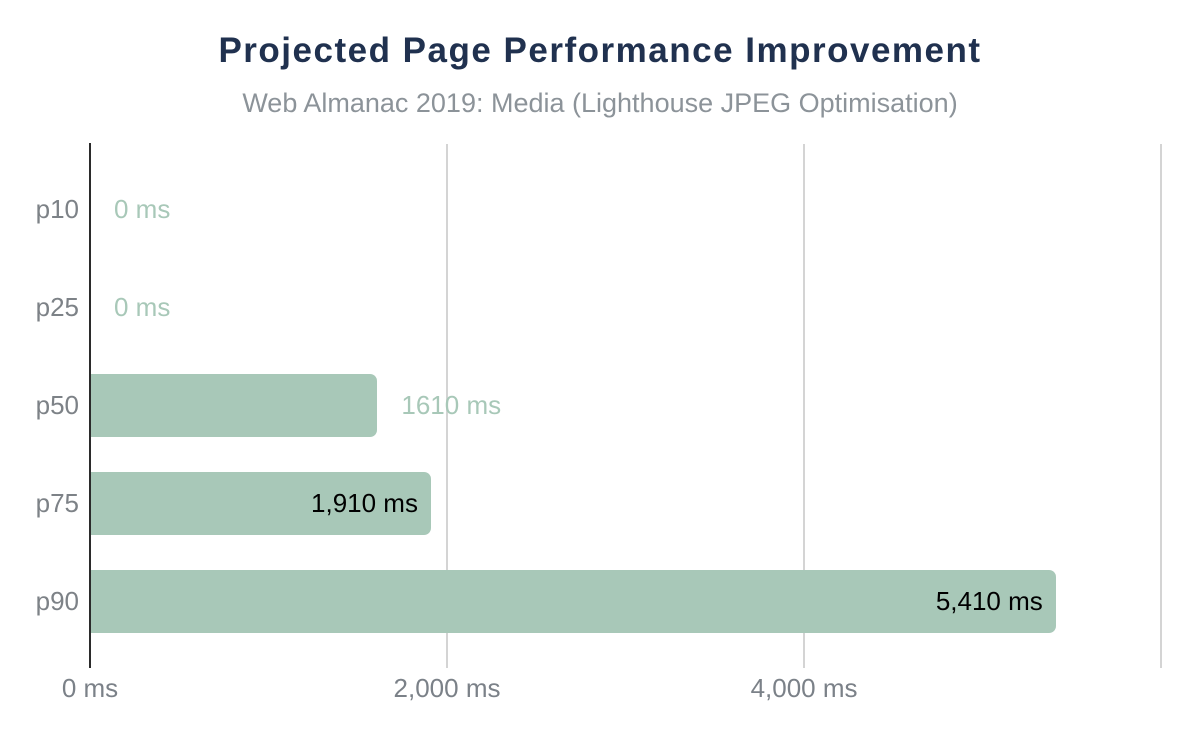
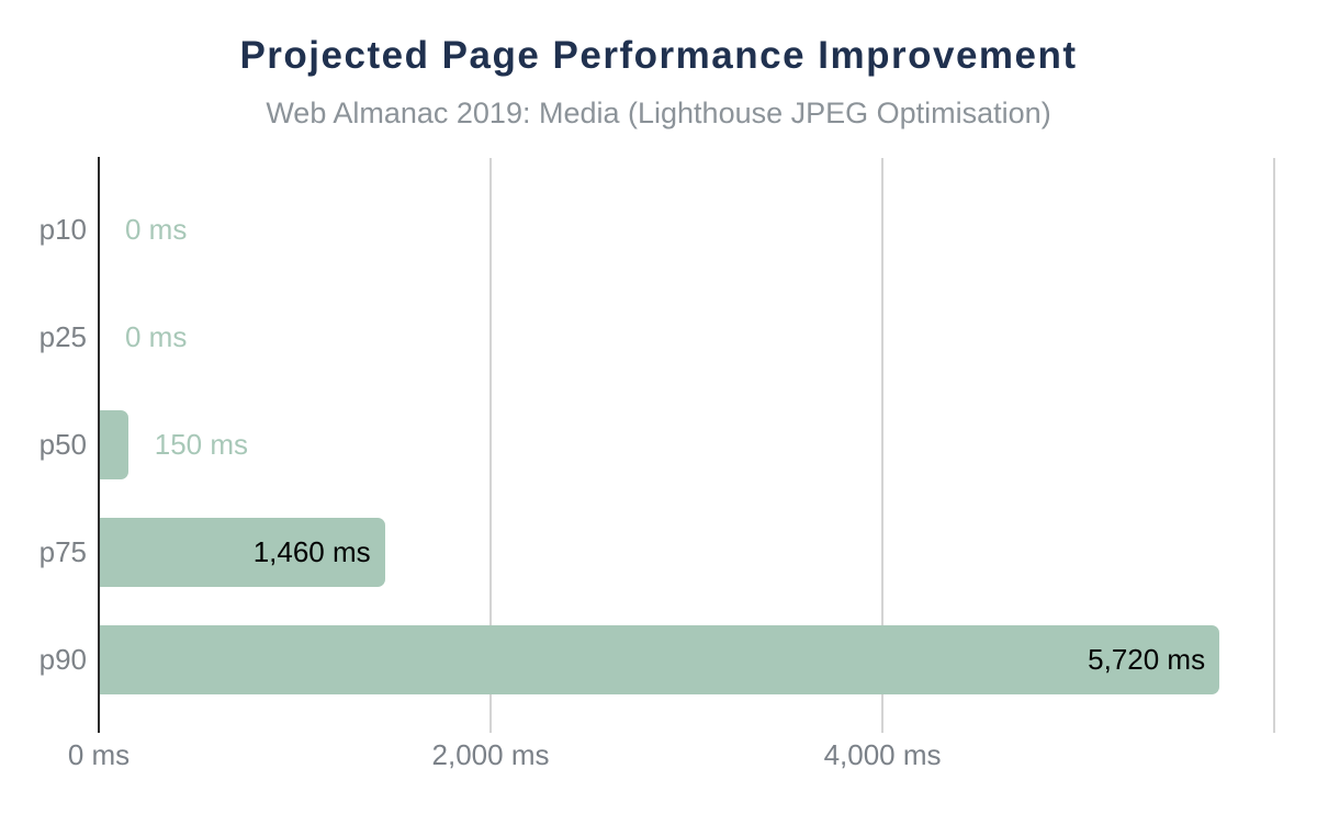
p50: 1610 -> 150
p75: 1,910 -> 1,460
p90: 5,410 -> 5,720
